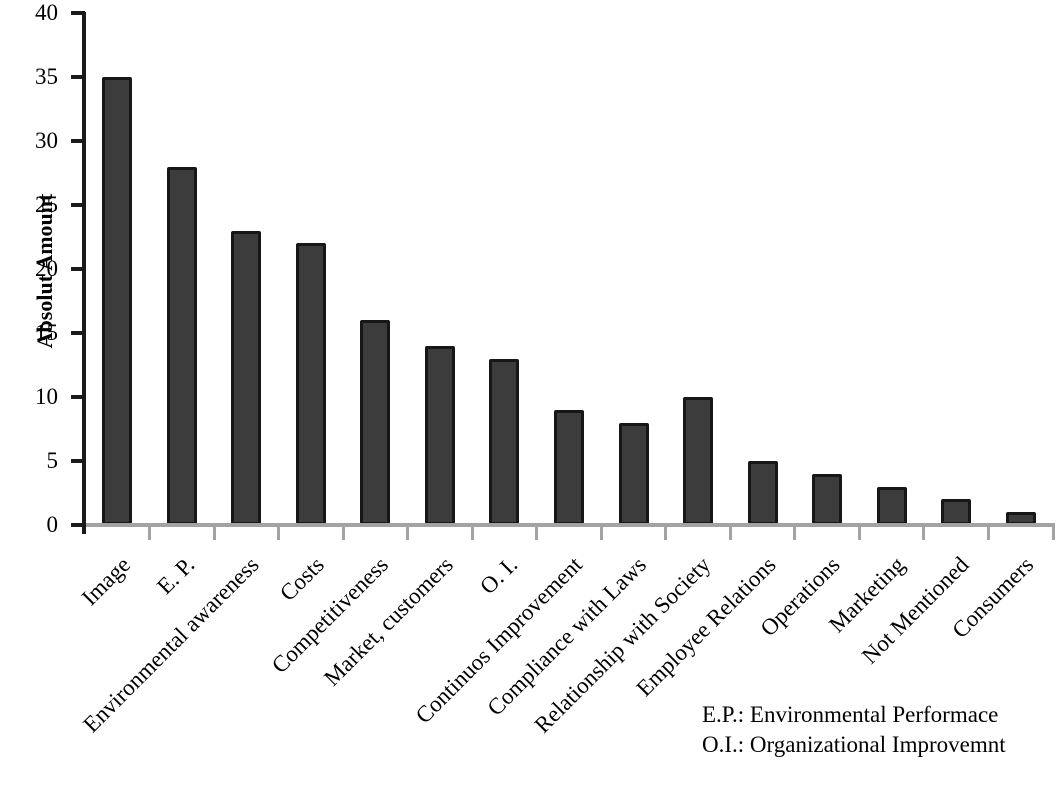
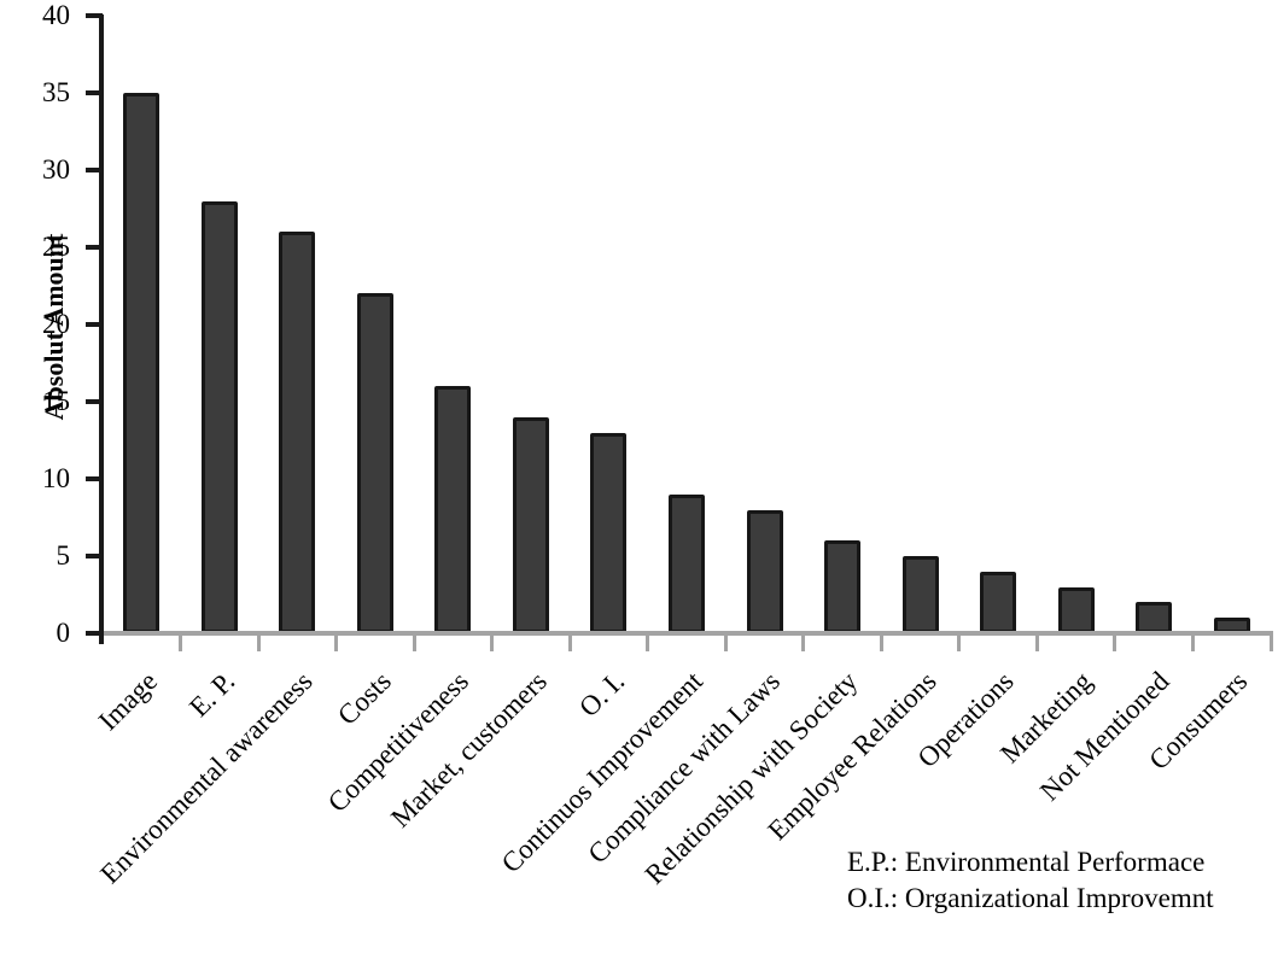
Environmental awareness: 23 -> 26
Relationship with Society: 10 -> 6
